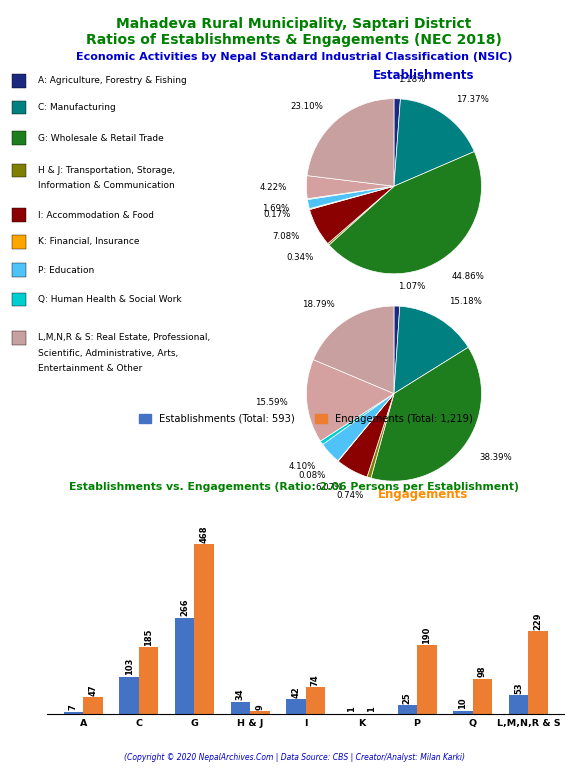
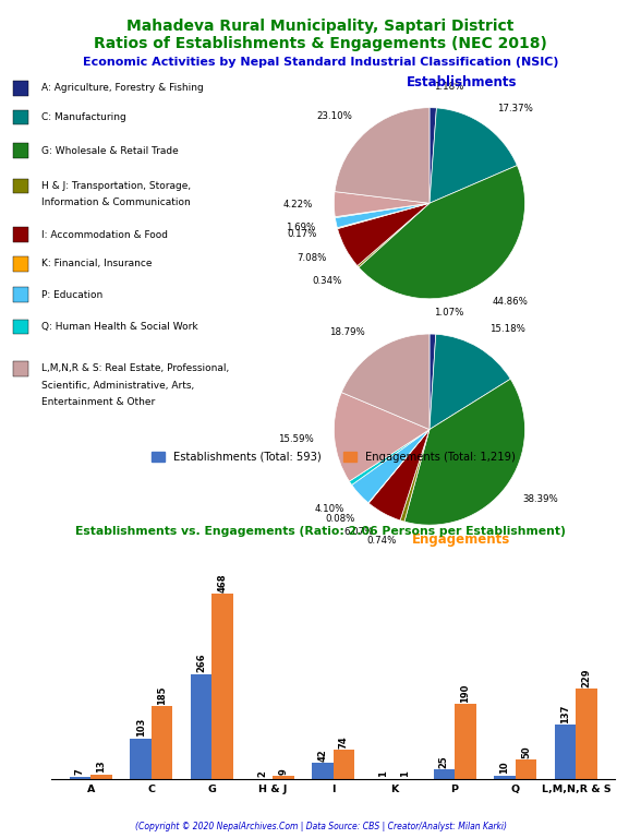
Engagements (Total: 1,219)/A: 47 -> 13
Establishments (Total: 593)/H & J: 34 -> 2
Engagements (Total: 1,219)/Q: 98 -> 50
Establishments (Total: 593)/L,M,N,R & S: 53 -> 137
